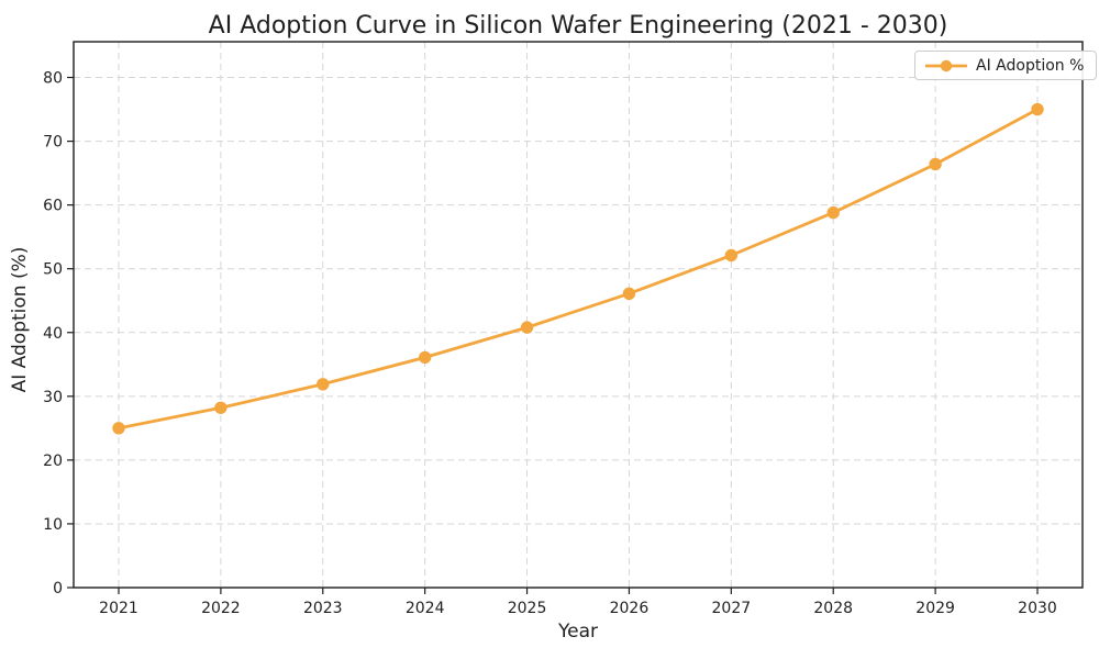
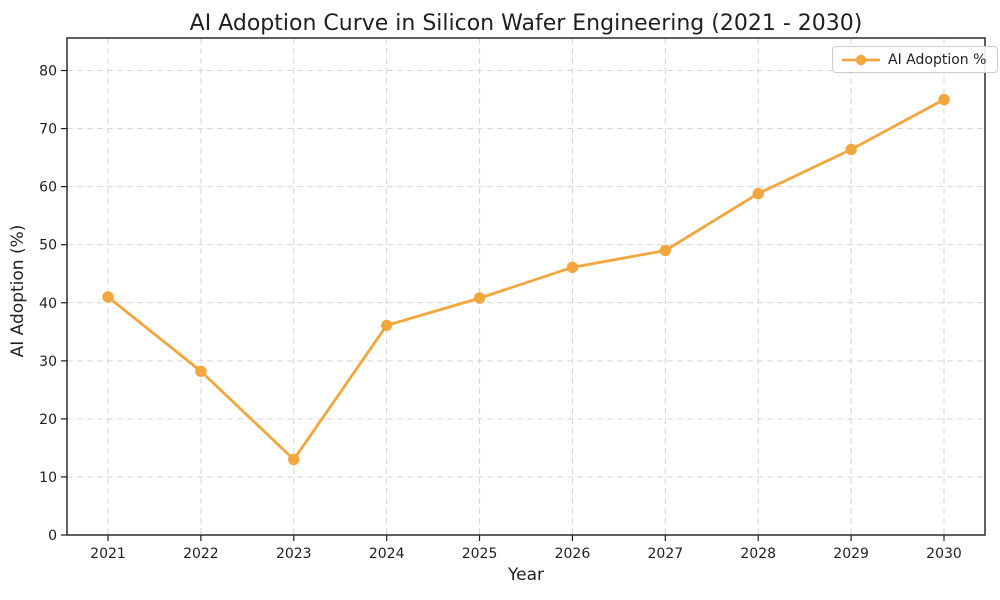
2021: 25 -> 41
2023: 32 -> 13
2027: 52 -> 49
